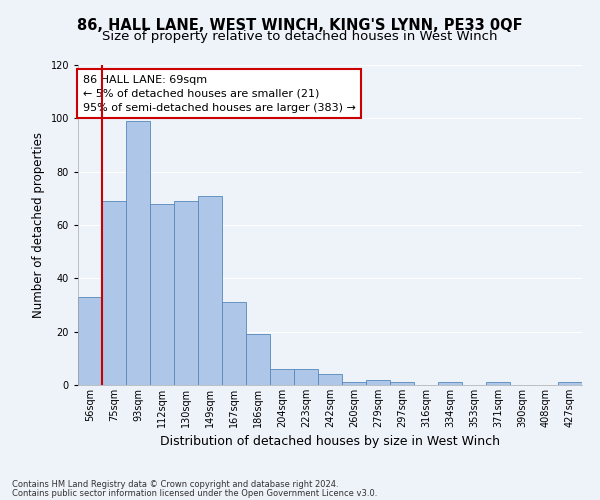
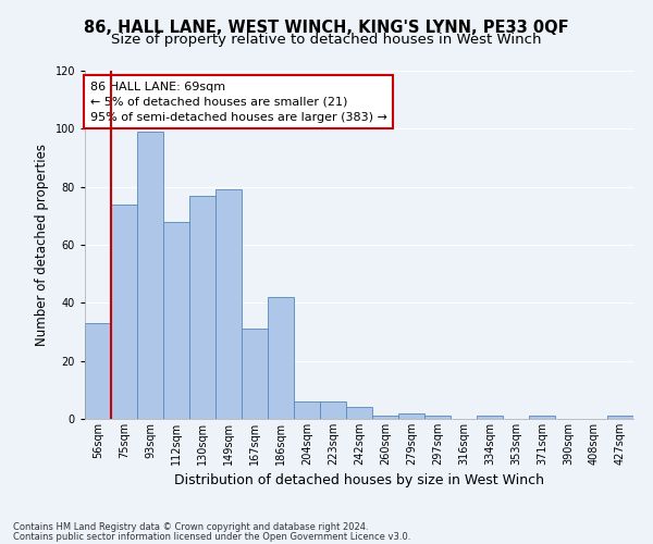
75sqm: 69 -> 74
130sqm: 69 -> 77
149sqm: 71 -> 79
186sqm: 19 -> 42
